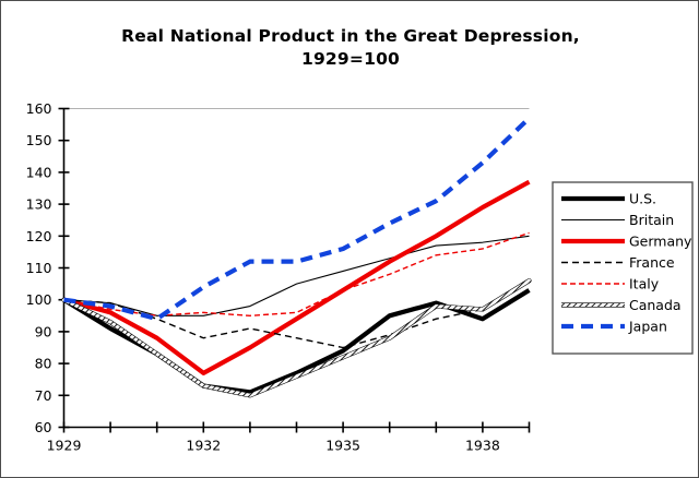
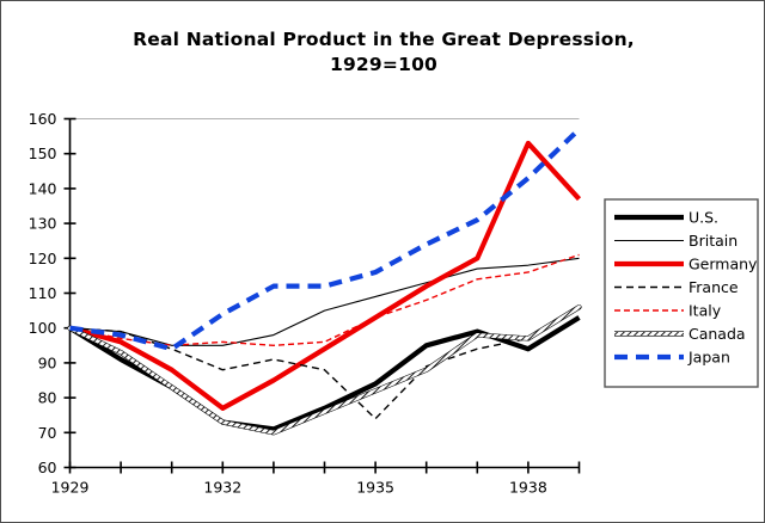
France/1935: 85 -> 74
Germany/1938: 129 -> 153
